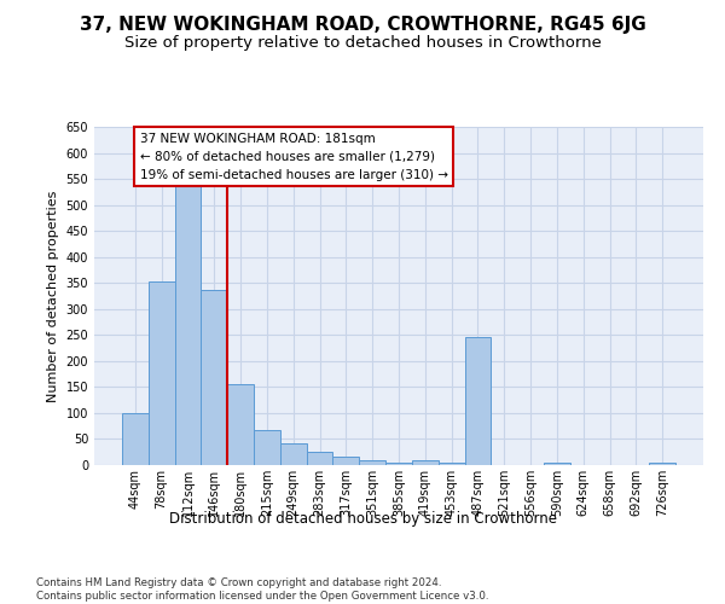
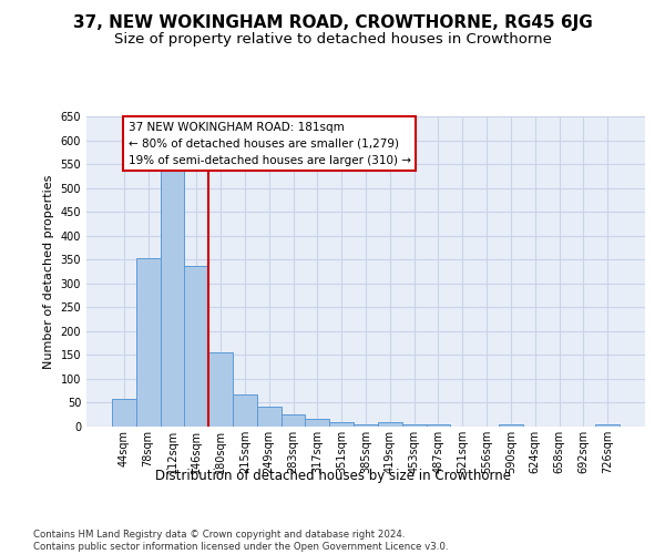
44sqm: 100 -> 57
487sqm: 245 -> 5
